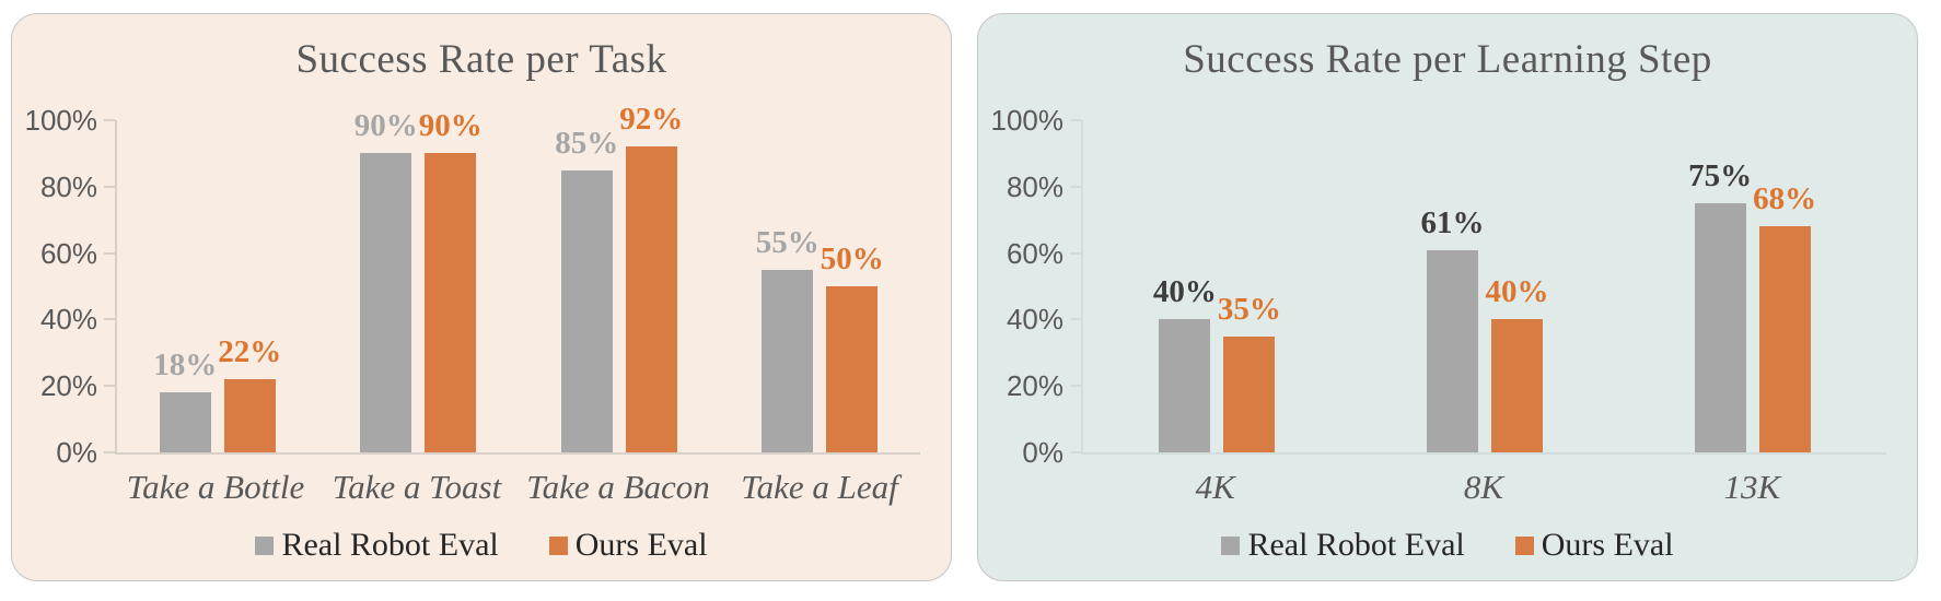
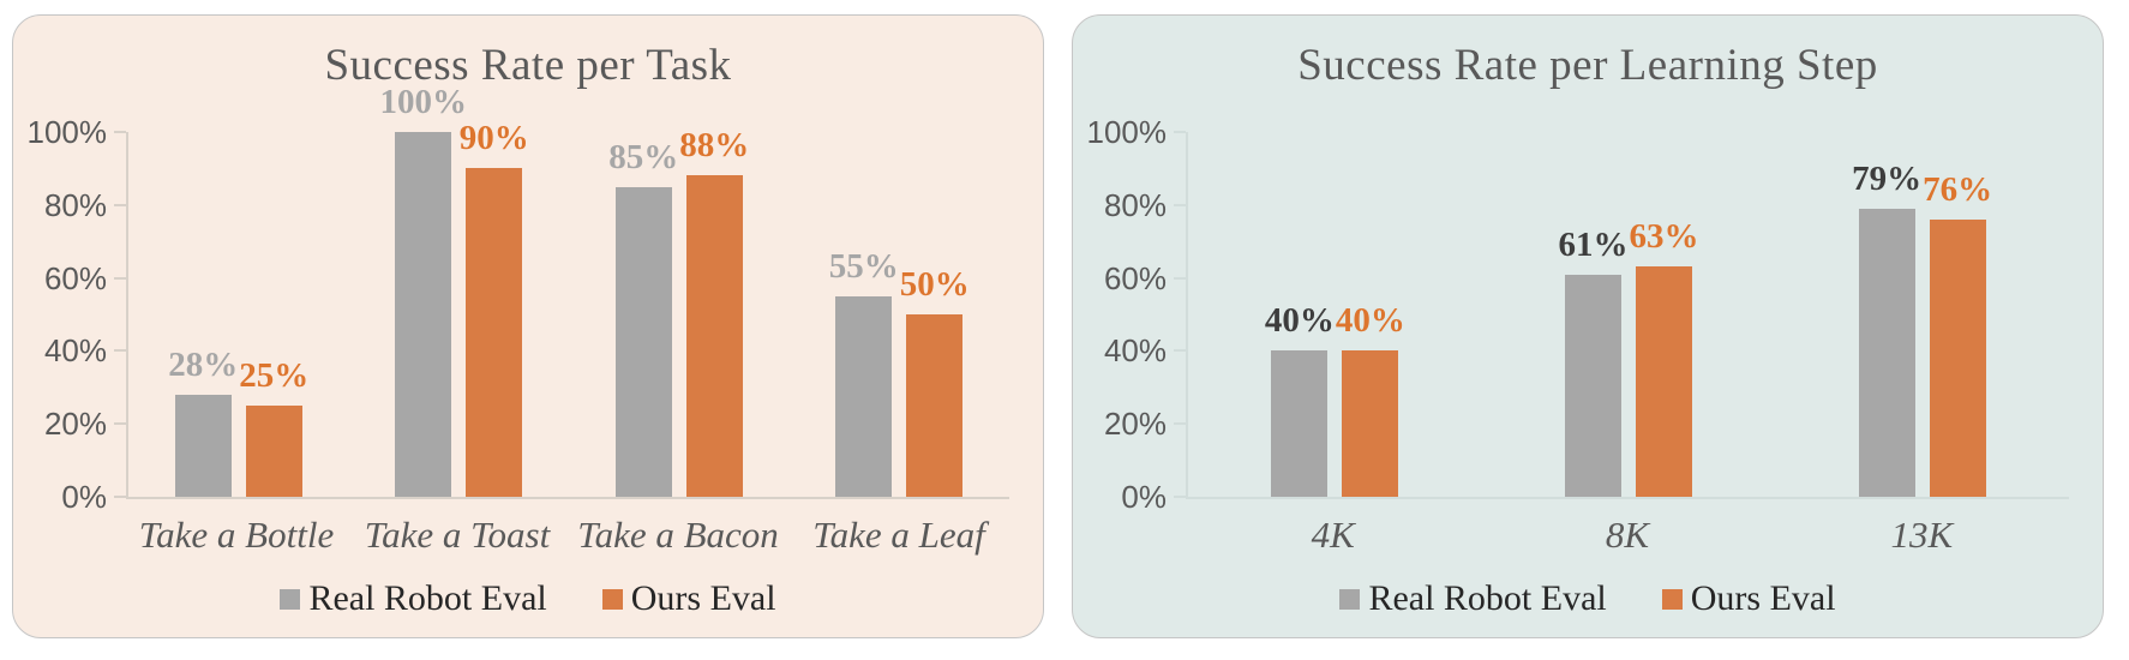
Success Rate per Task/Real Robot Eval/Take a Bottle: 18% -> 28%
Success Rate per Task/Ours Eval/Take a Bottle: 22% -> 25%
Success Rate per Task/Real Robot Eval/Take a Toast: 90% -> 100%
Success Rate per Task/Ours Eval/Take a Bacon: 92% -> 88%
Success Rate per Learning Step/Ours Eval/4K: 35% -> 40%
Success Rate per Learning Step/Ours Eval/8K: 40% -> 63%
Success Rate per Learning Step/Real Robot Eval/13K: 75% -> 79%
Success Rate per Learning Step/Ours Eval/13K: 68% -> 76%
